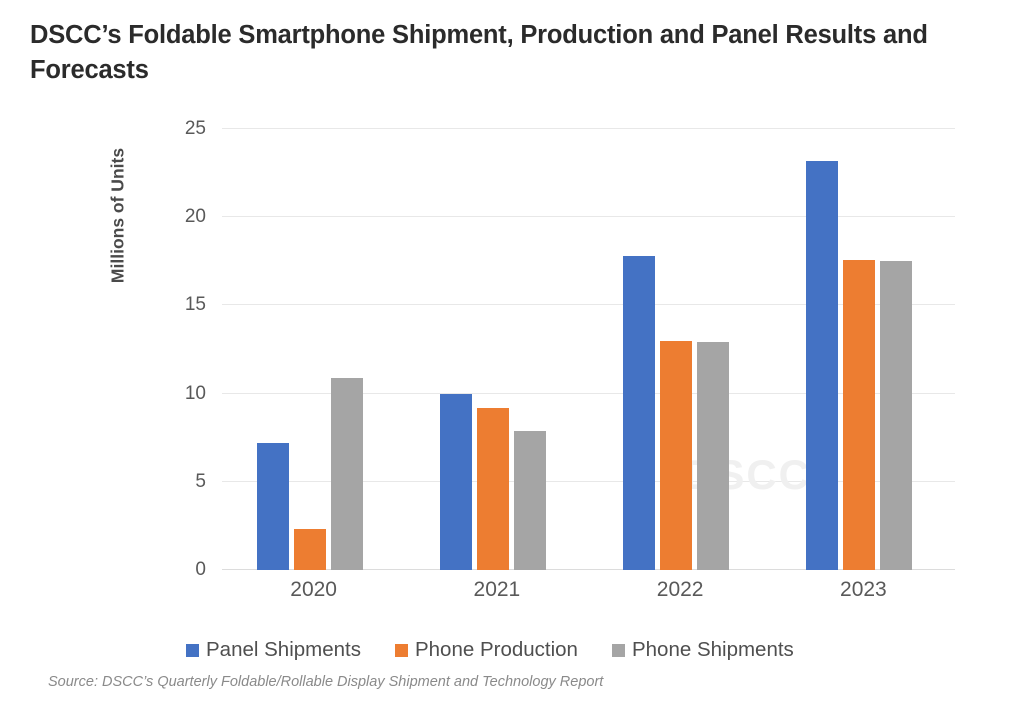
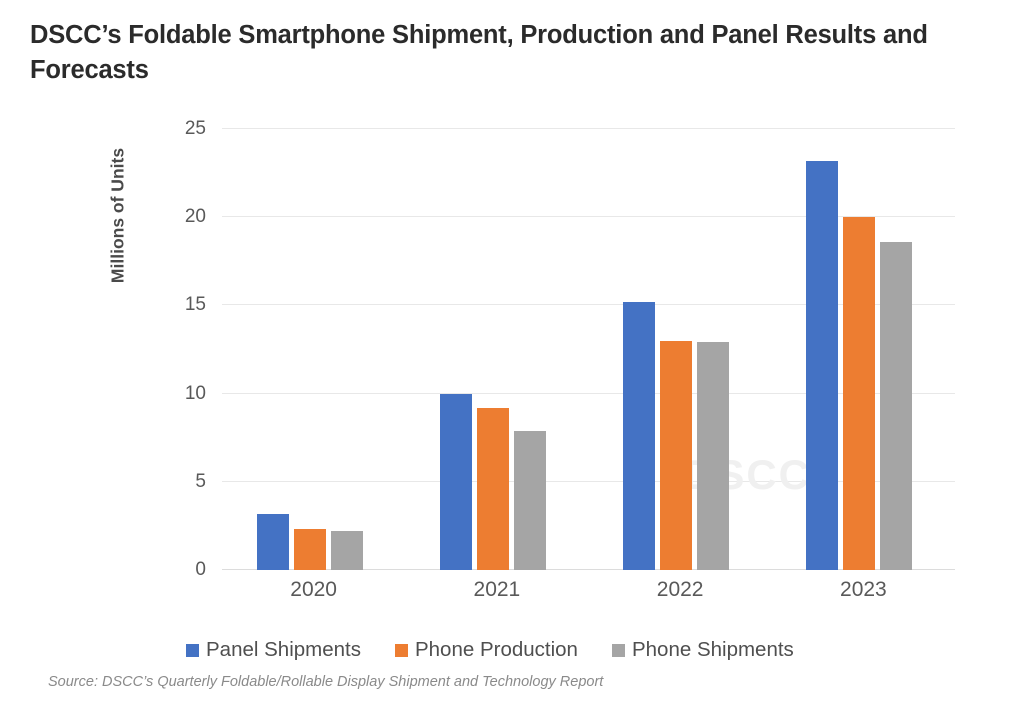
Panel Shipments/2020: 7.2 -> 3.2
Phone Shipments/2020: 10.9 -> 2.2
Panel Shipments/2022: 17.8 -> 15.2
Phone Production/2023: 17.6 -> 20.0
Phone Shipments/2023: 17.5 -> 18.6
